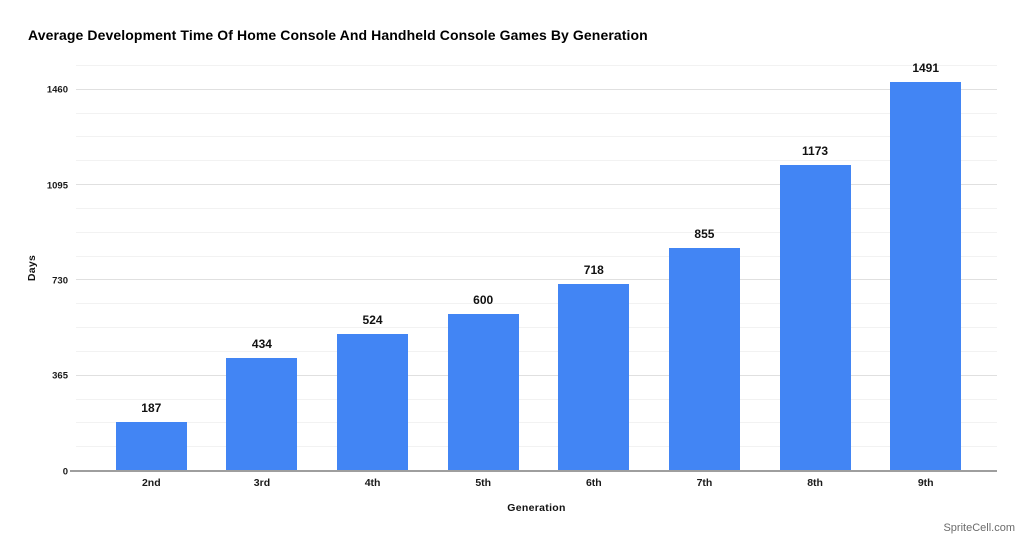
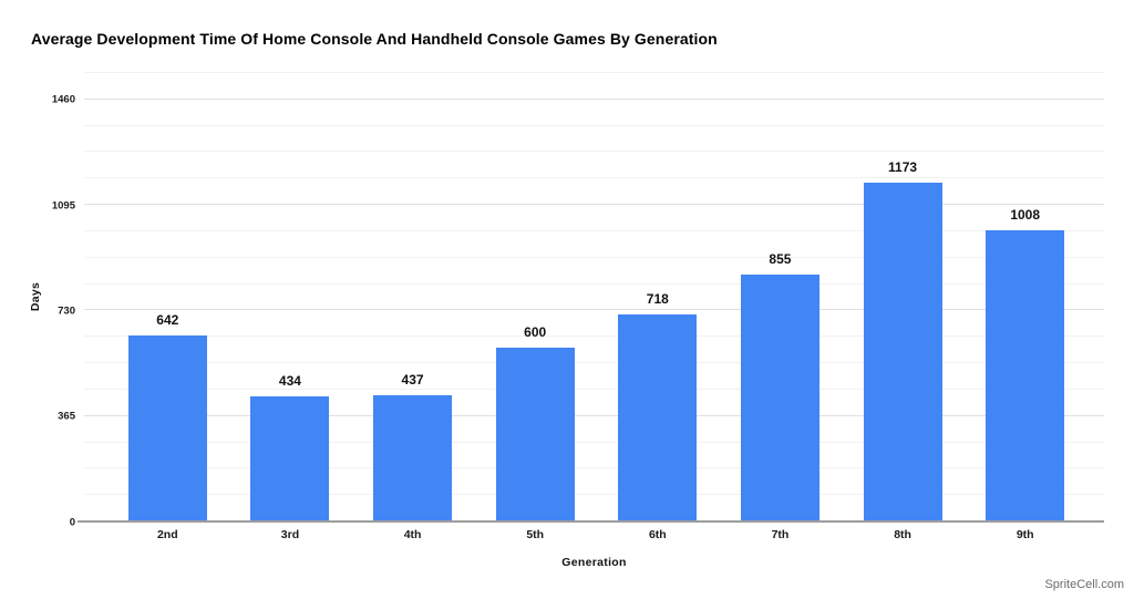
2nd: 187 -> 642
4th: 524 -> 437
9th: 1491 -> 1008
